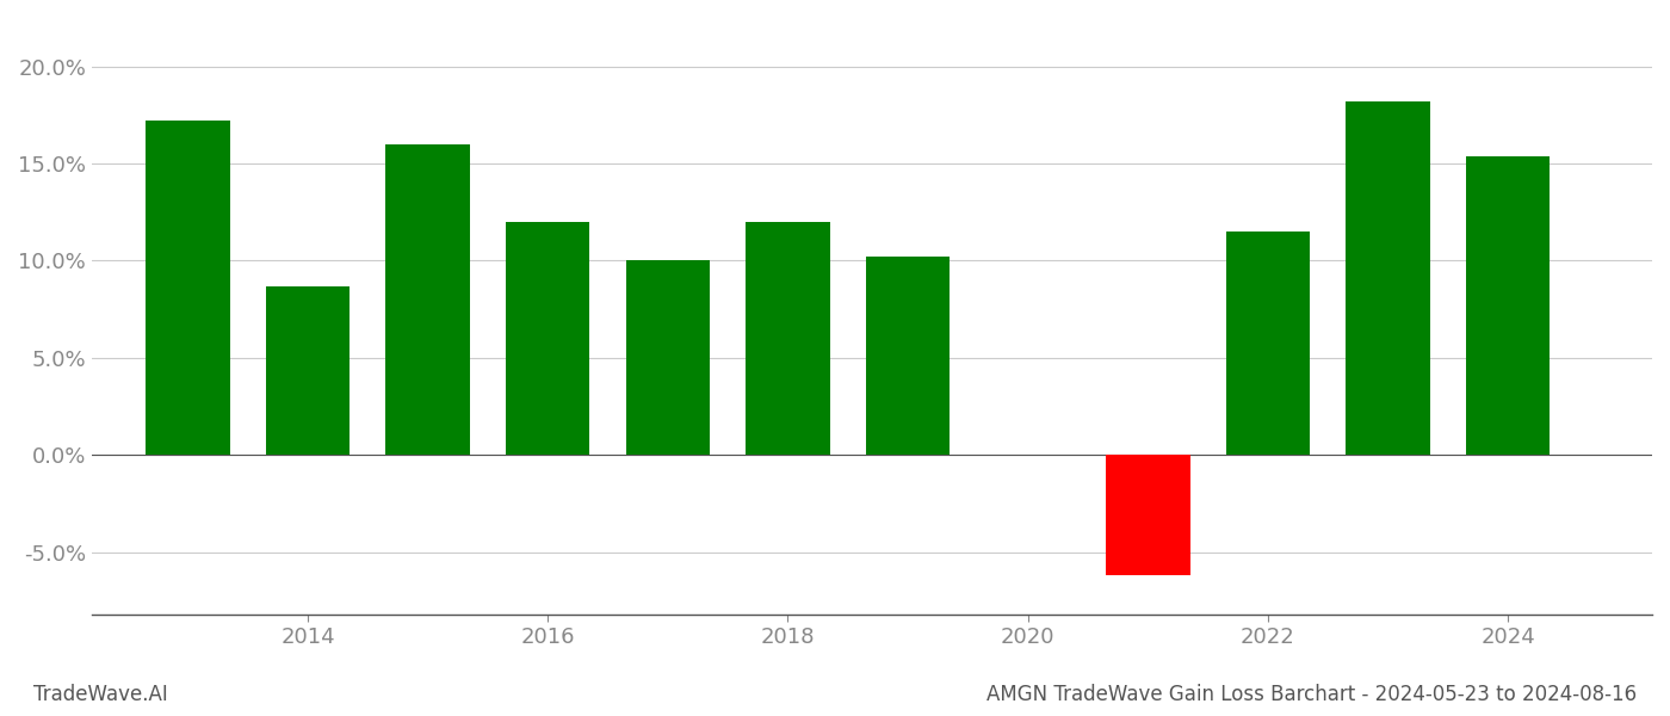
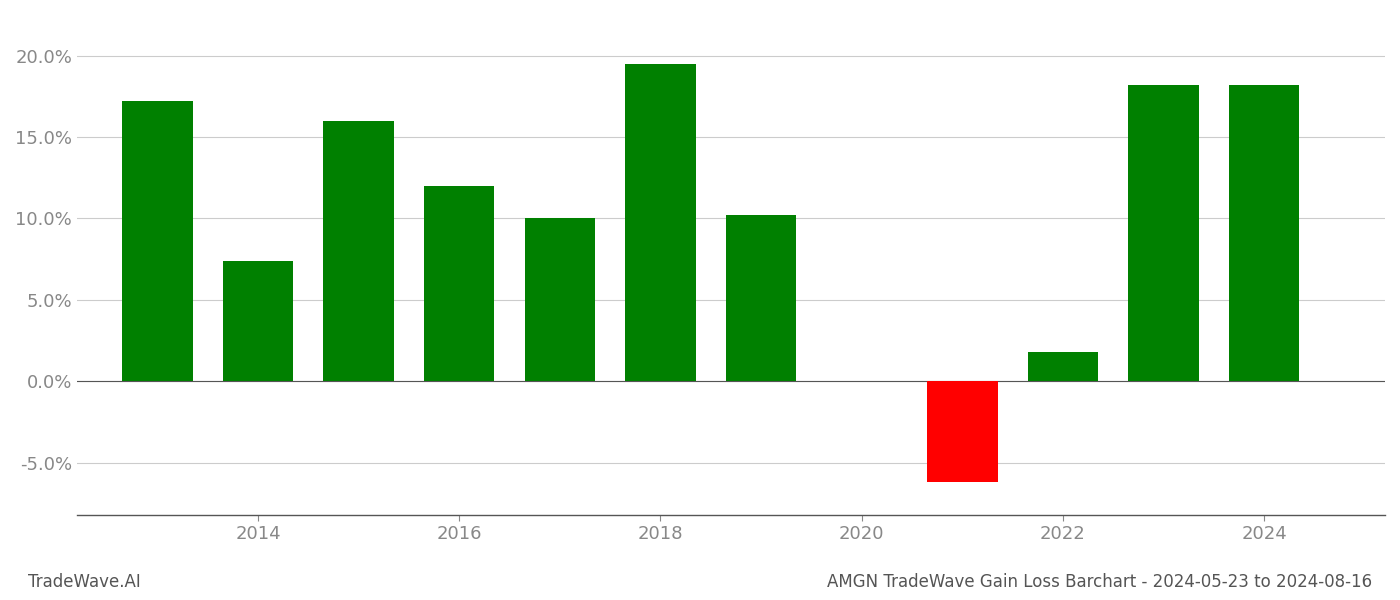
2014: 8.7% -> 7.4%
2018: 12.0% -> 19.5%
2022: 11.5% -> 1.8%
2024: 15.4% -> 18.2%
